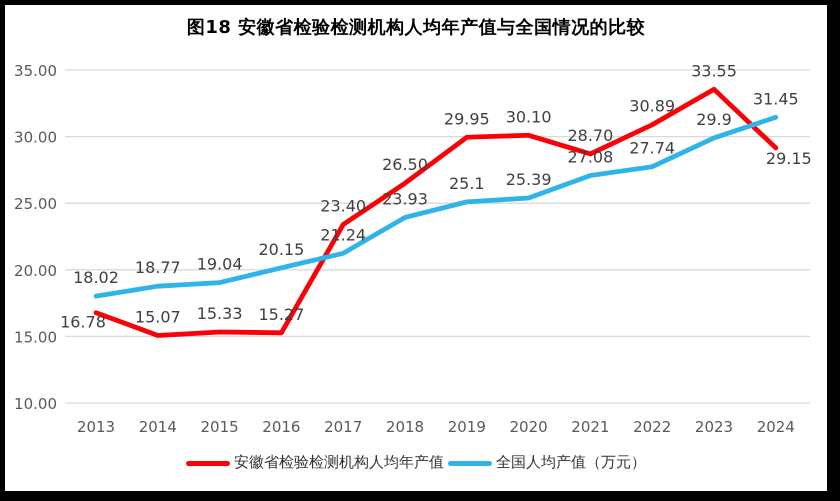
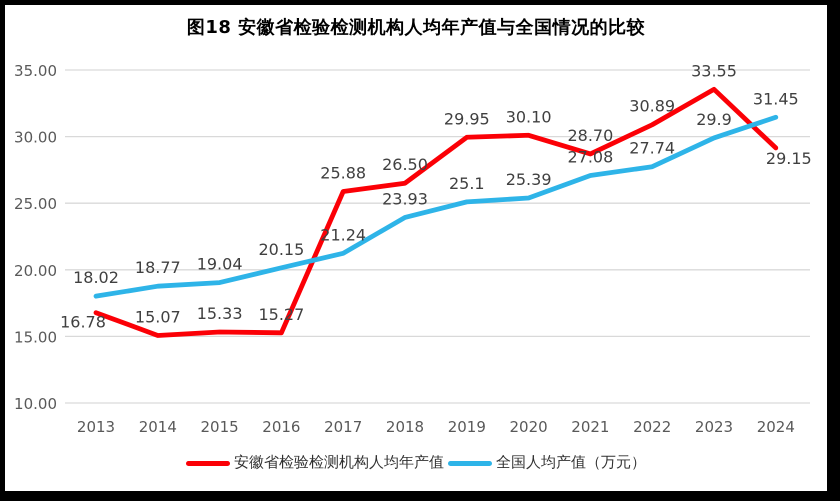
安徽省检验检测机构人均年产值/2017: 23.40 -> 25.88
